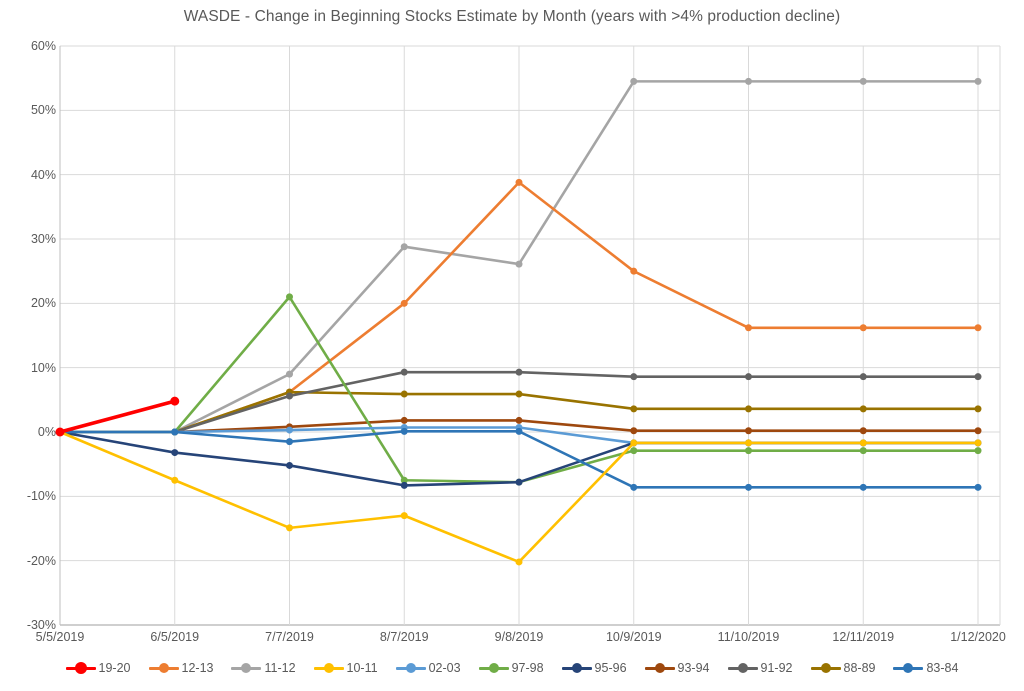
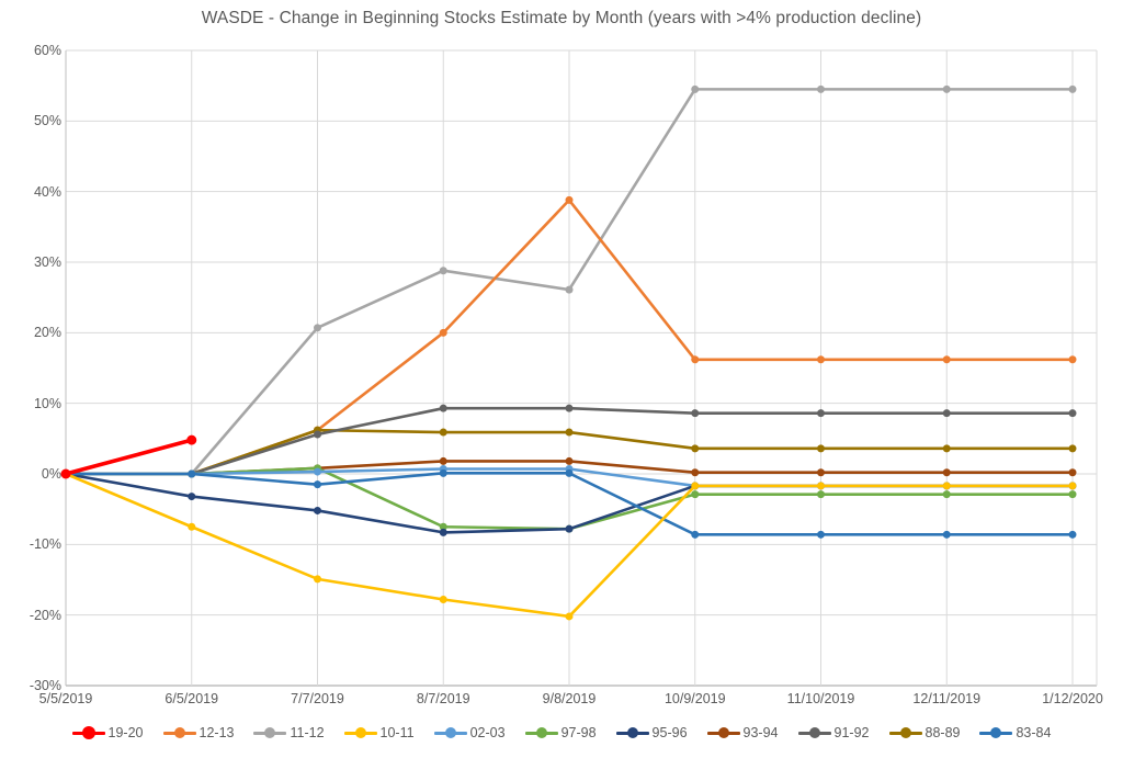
11-12/7/7/2019: 9% -> 21%
97-98/7/7/2019: 21% -> 1%
10-11/8/7/2019: -13% -> -18%
12-13/10/9/2019: 25% -> 16%
